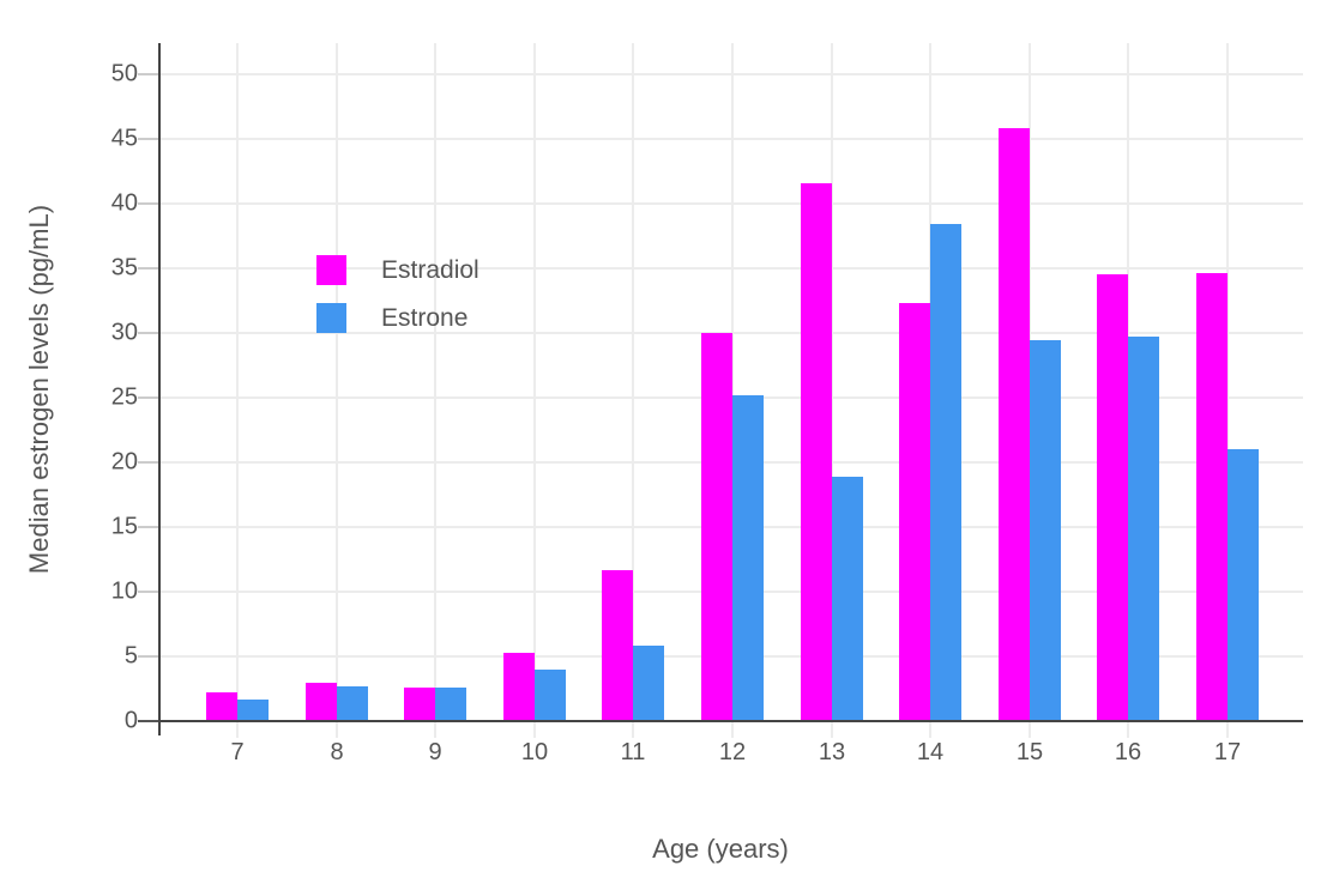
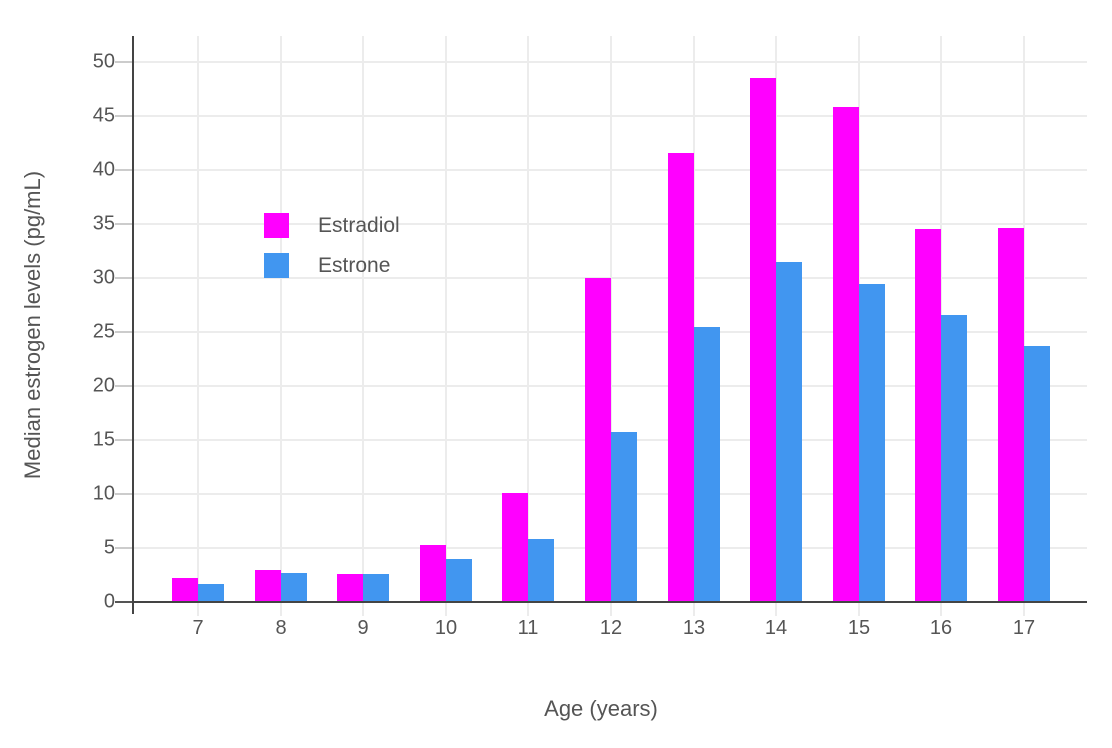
Estradiol/11: 11.7 -> 10.1
Estrone/12: 25.2 -> 15.7
Estrone/13: 18.9 -> 25.5
Estradiol/14: 32.3 -> 48.5
Estrone/14: 38.4 -> 31.5
Estrone/16: 29.7 -> 26.6
Estrone/17: 21.0 -> 23.7
